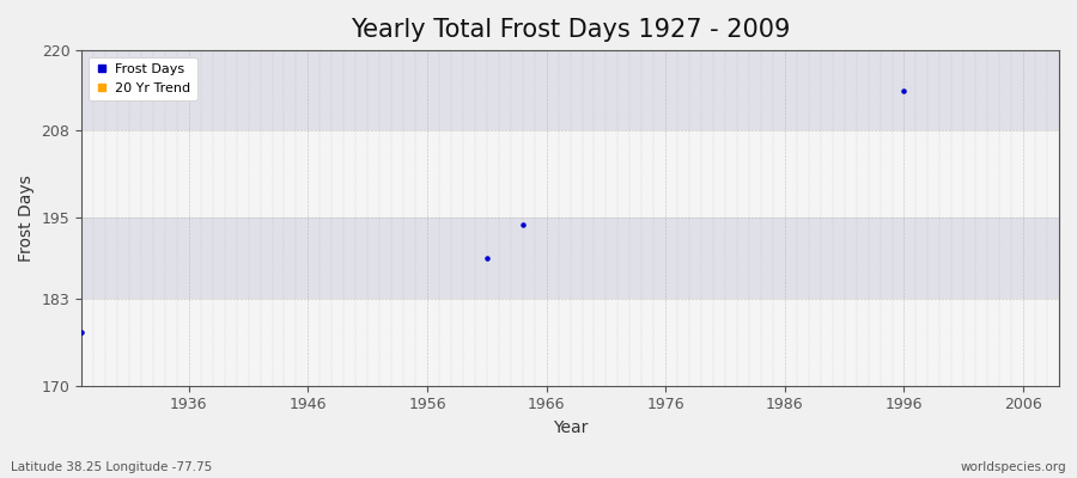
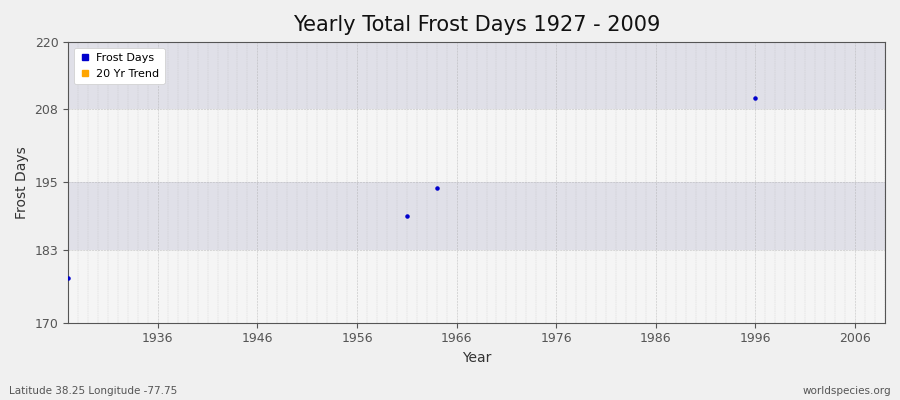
1996: 214 -> 210
